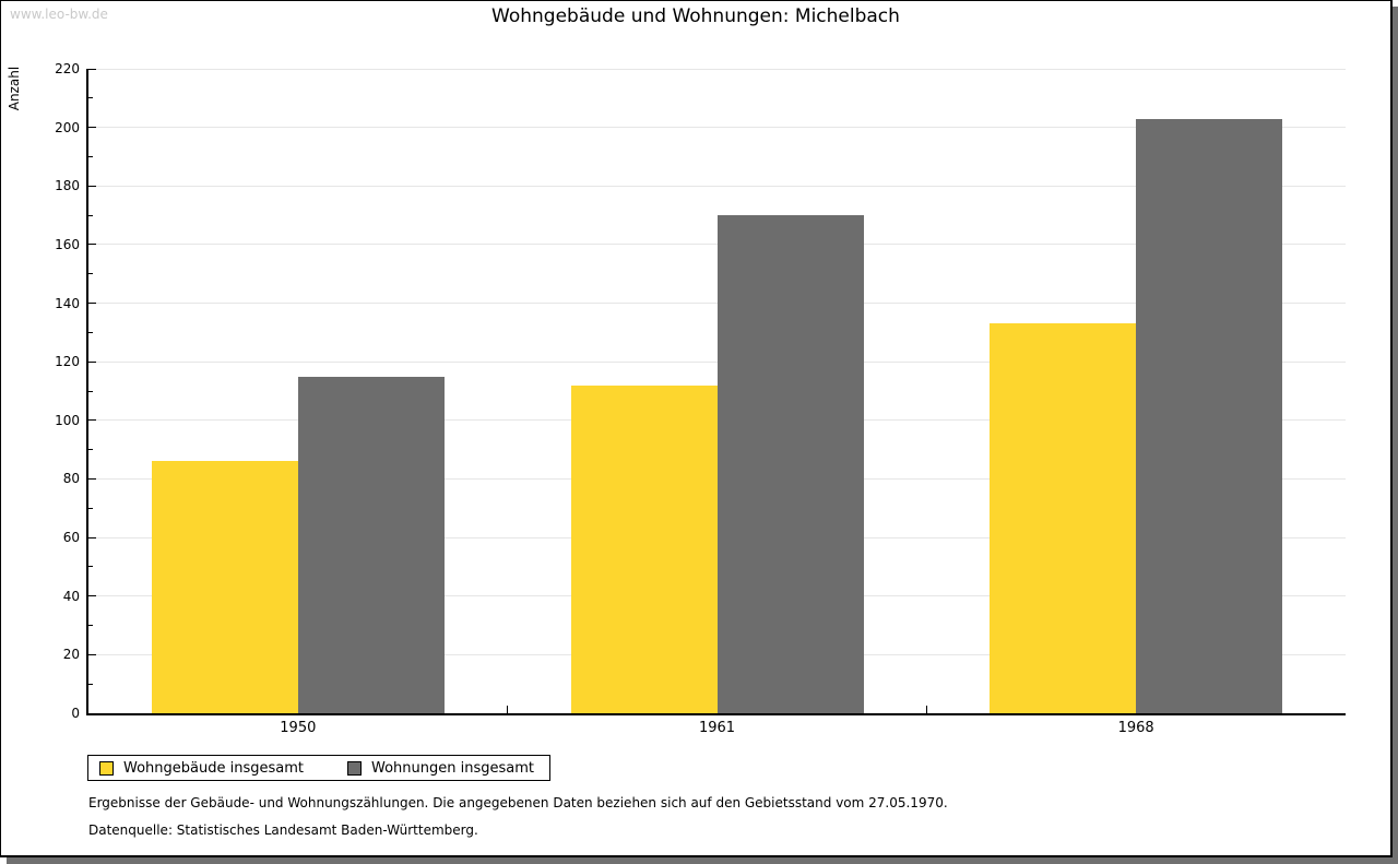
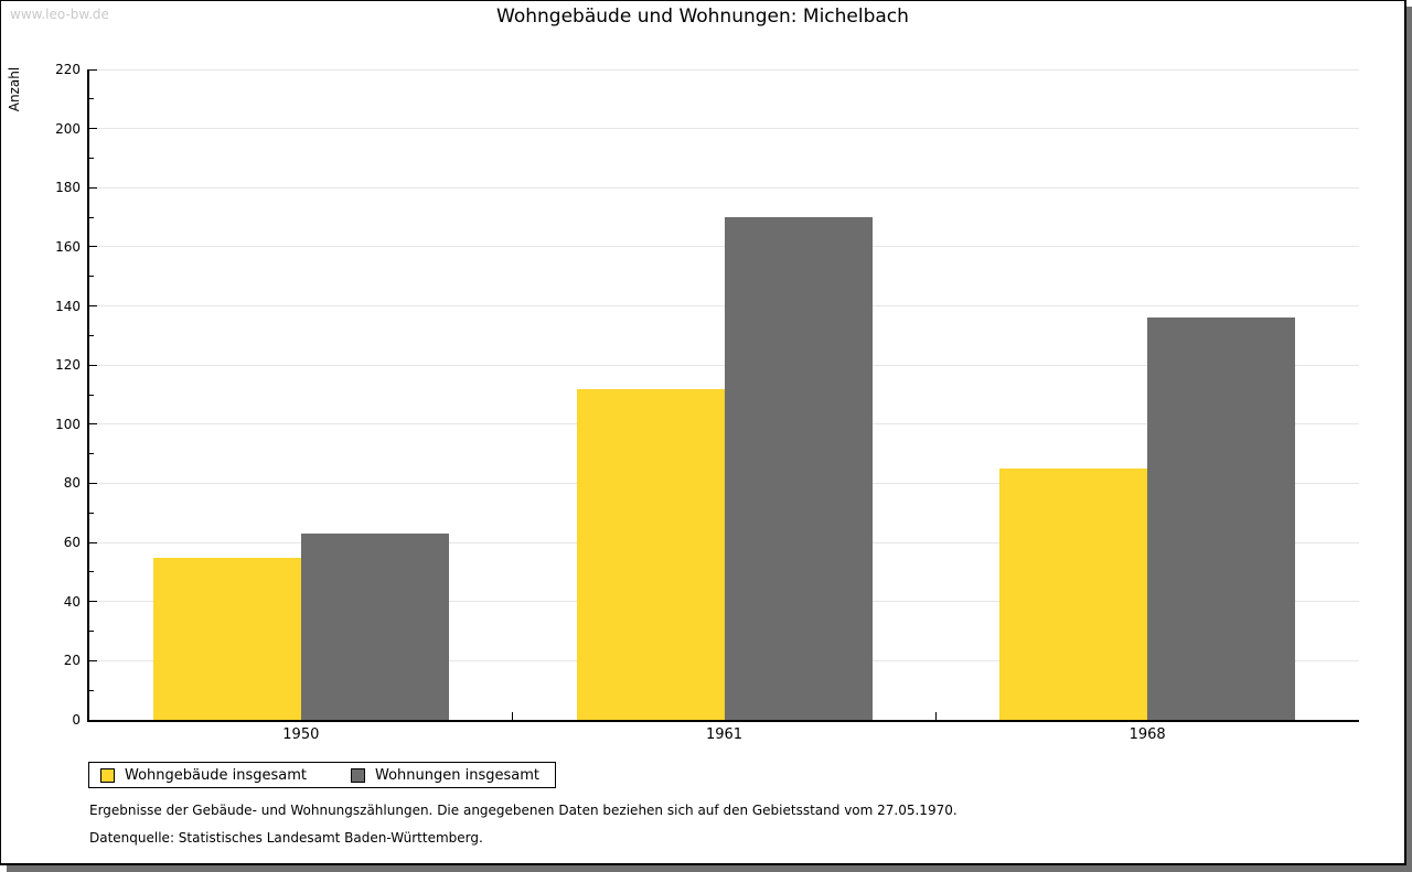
Wohngebäude insgesamt/1950: 86 -> 55
Wohnungen insgesamt/1950: 115 -> 63
Wohngebäude insgesamt/1968: 133 -> 85
Wohnungen insgesamt/1968: 203 -> 136
